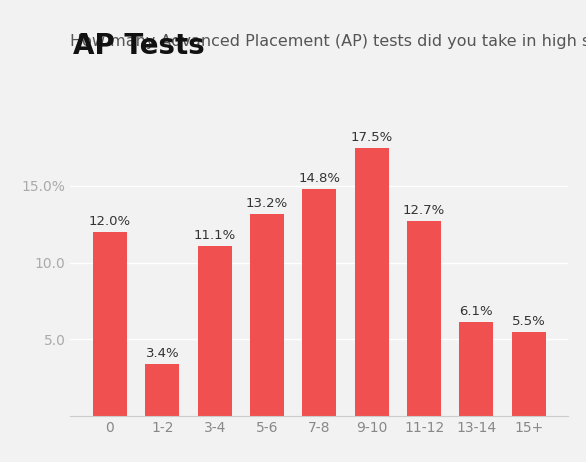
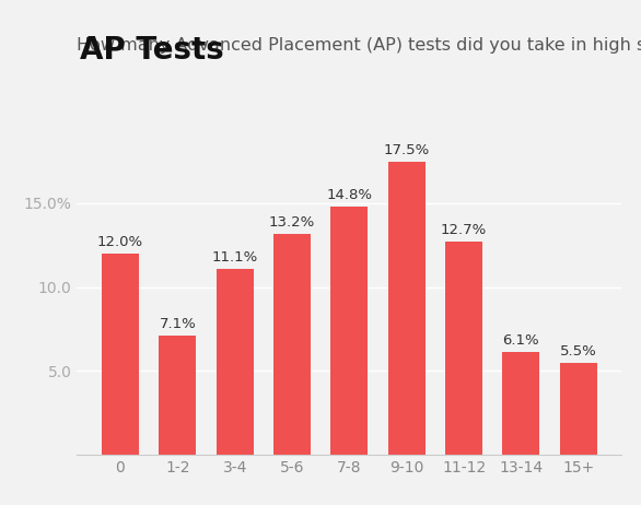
1-2: 3.4% -> 7.1%
